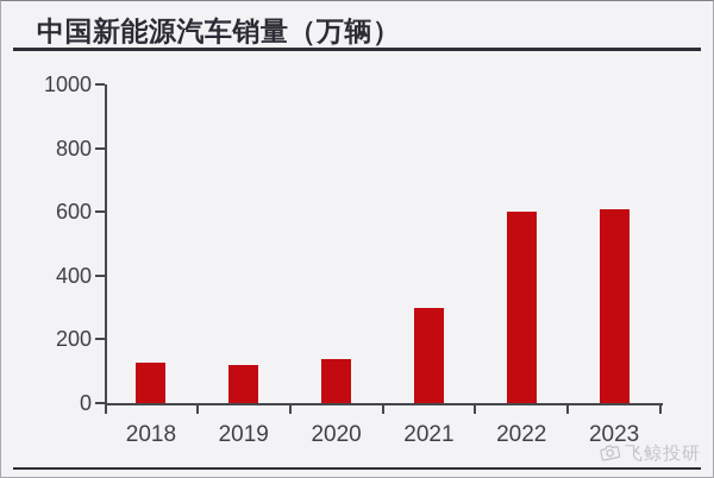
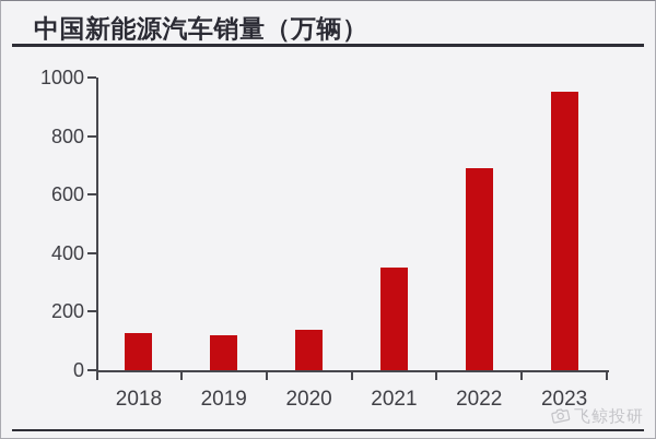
2021: 300 -> 350
2022: 600 -> 690
2023: 610 -> 950
